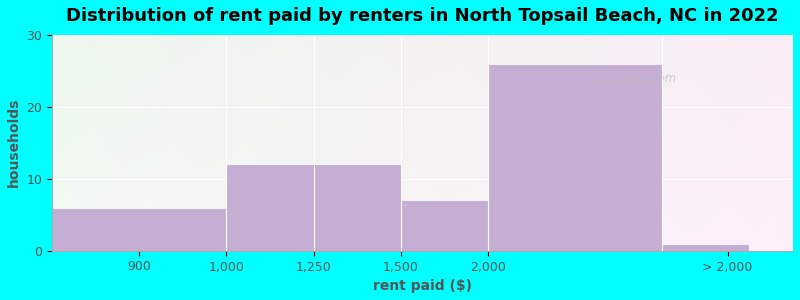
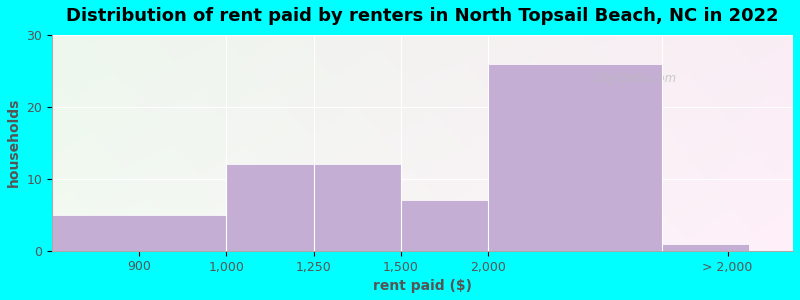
900: 6 -> 5
